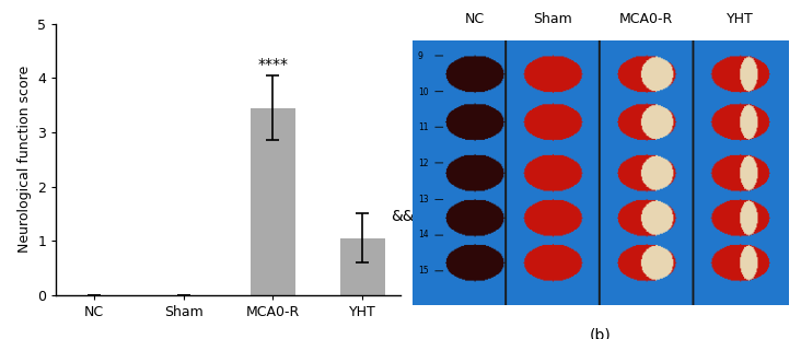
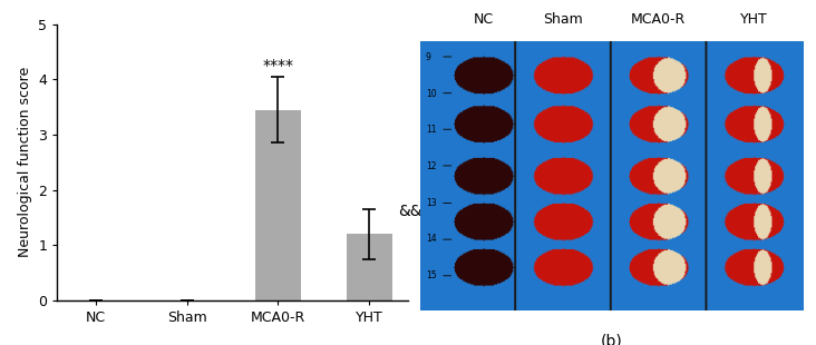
YHT: 1.05 -> 1.20
